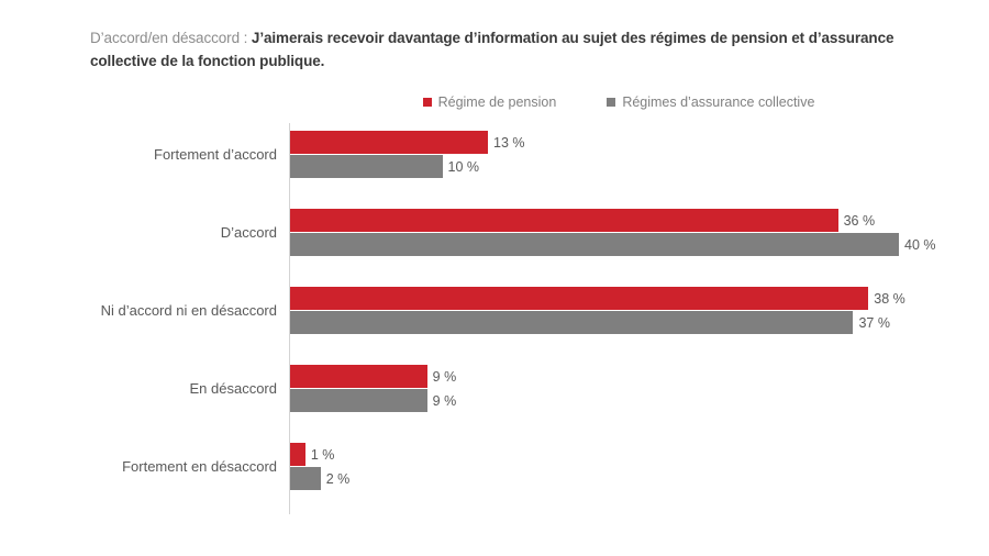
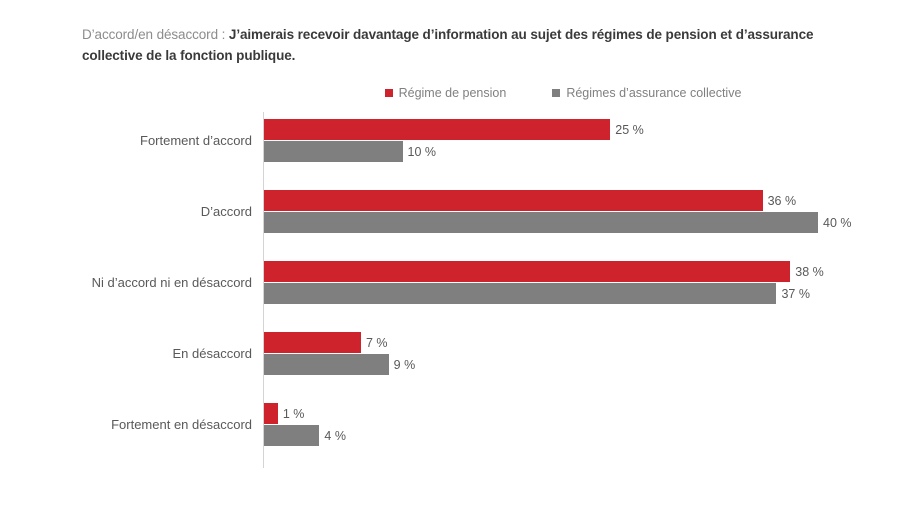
Régime de pension/Fortement d’accord: 13 -> 25
Régime de pension/En désaccord: 9 -> 7
Régimes d’assurance collective/Fortement en désaccord: 2 -> 4
